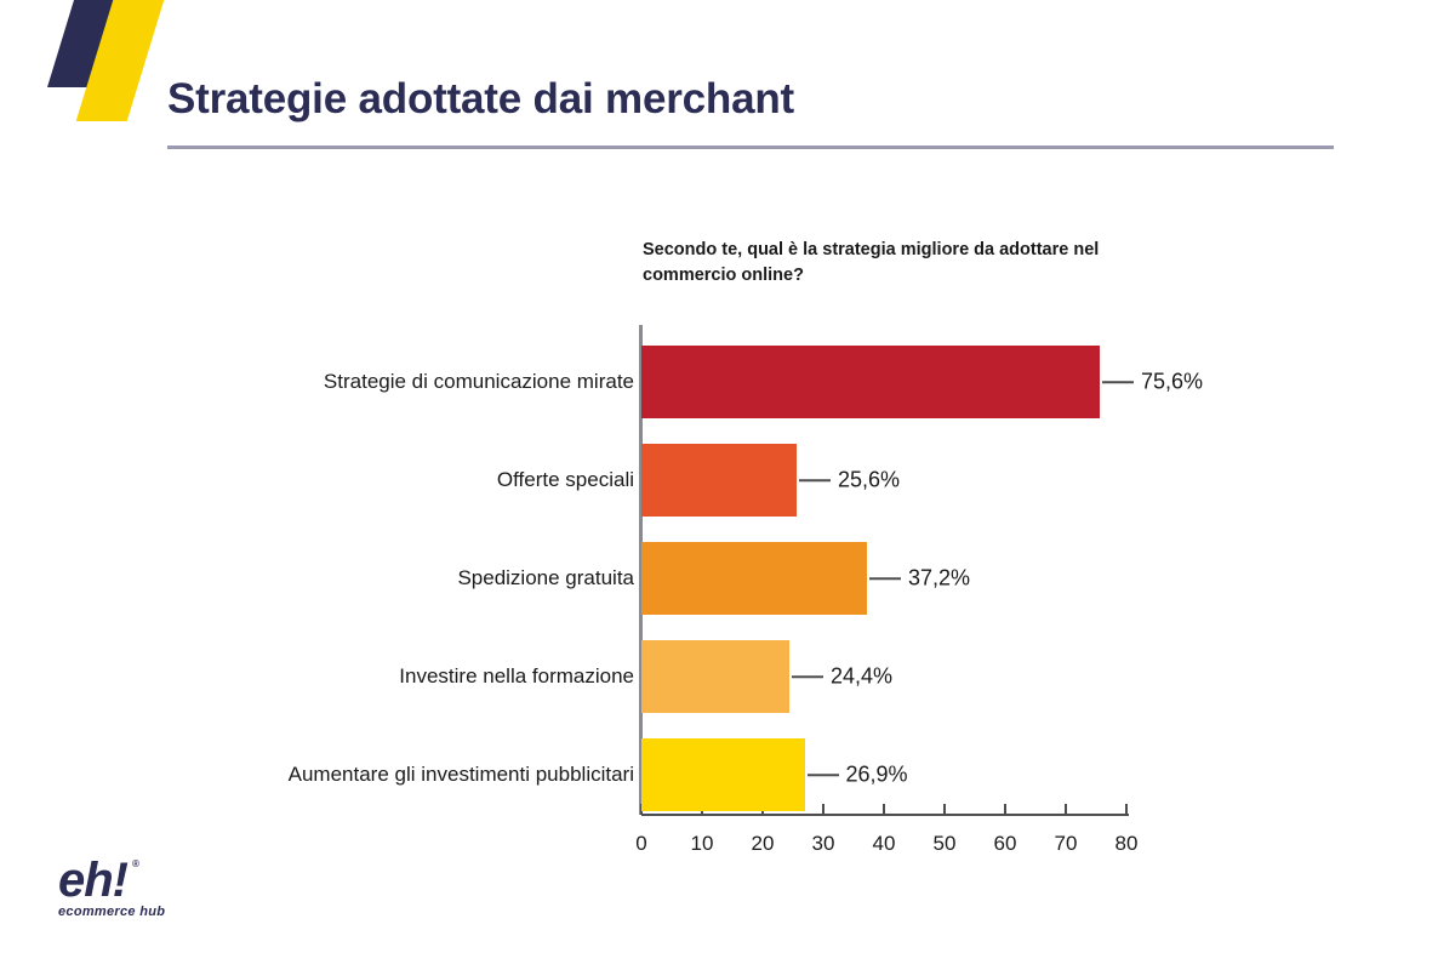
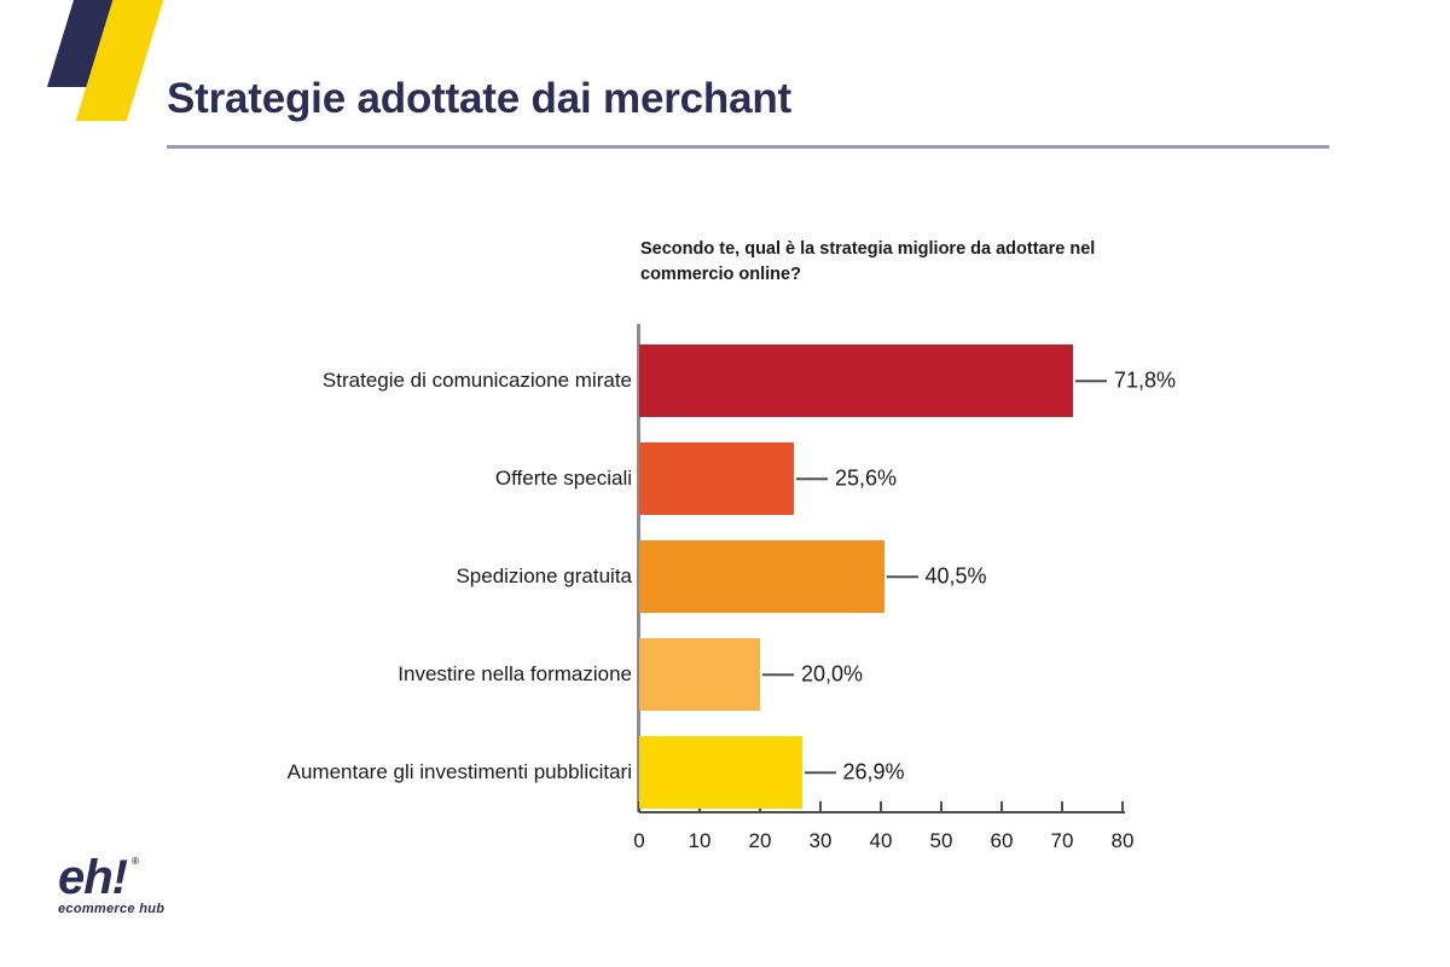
Strategie di comunicazione mirate: 75,6% -> 71,8%
Spedizione gratuita: 37,2% -> 40,5%
Investire nella formazione: 24,4% -> 20,0%
